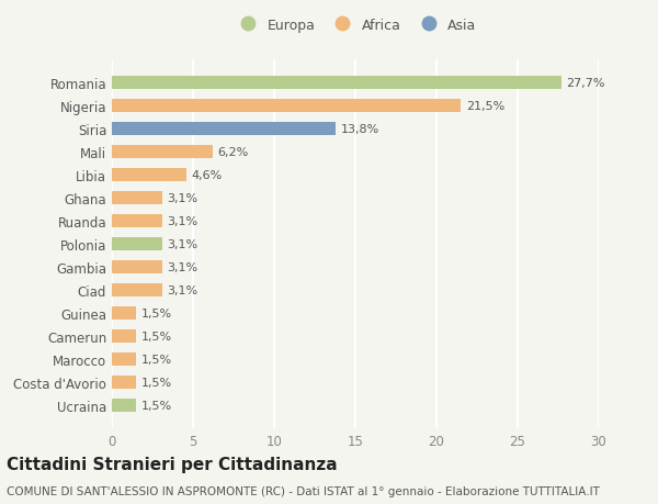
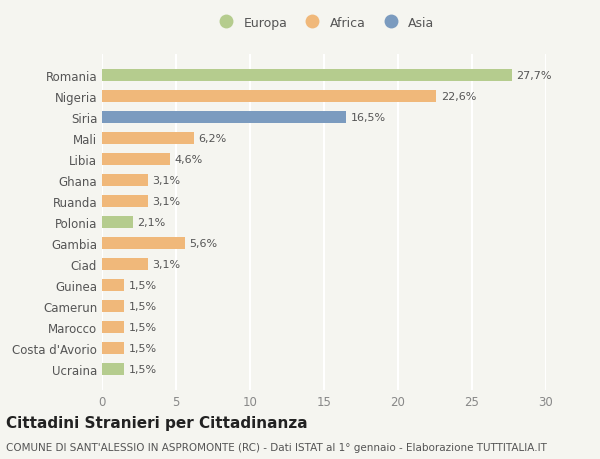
Nigeria: 21,5% -> 22,6%
Siria: 13,8% -> 16,5%
Polonia: 3,1% -> 2,1%
Gambia: 3,1% -> 5,6%
